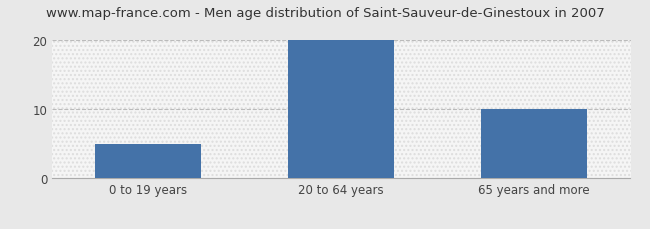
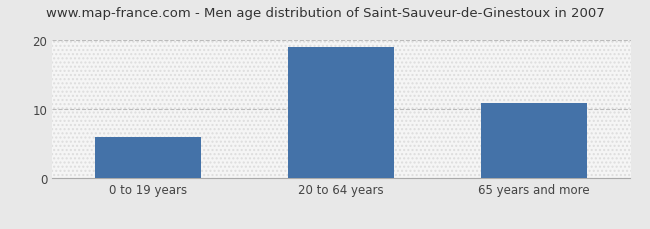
0 to 19 years: 5 -> 6
20 to 64 years: 20 -> 19
65 years and more: 10 -> 11
